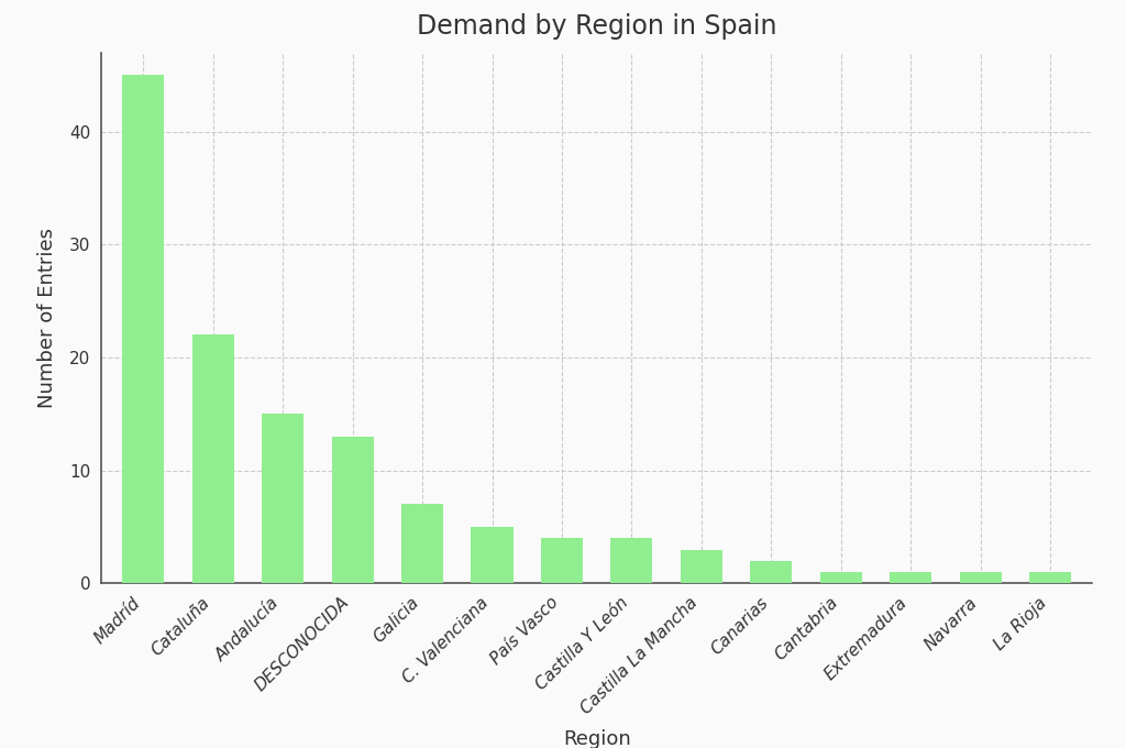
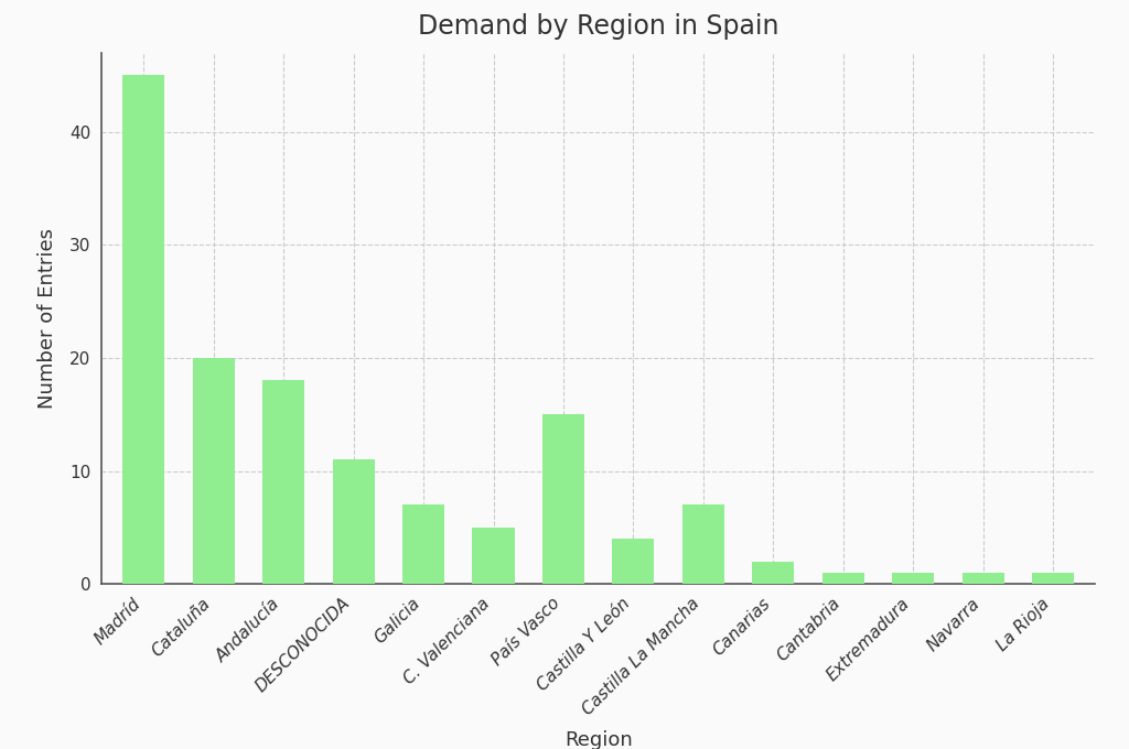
Cataluña: 22 -> 20
Andalucía: 15 -> 18
DESCONOCIDA: 13 -> 11
País Vasco: 4 -> 15
Castilla La Mancha: 3 -> 7
